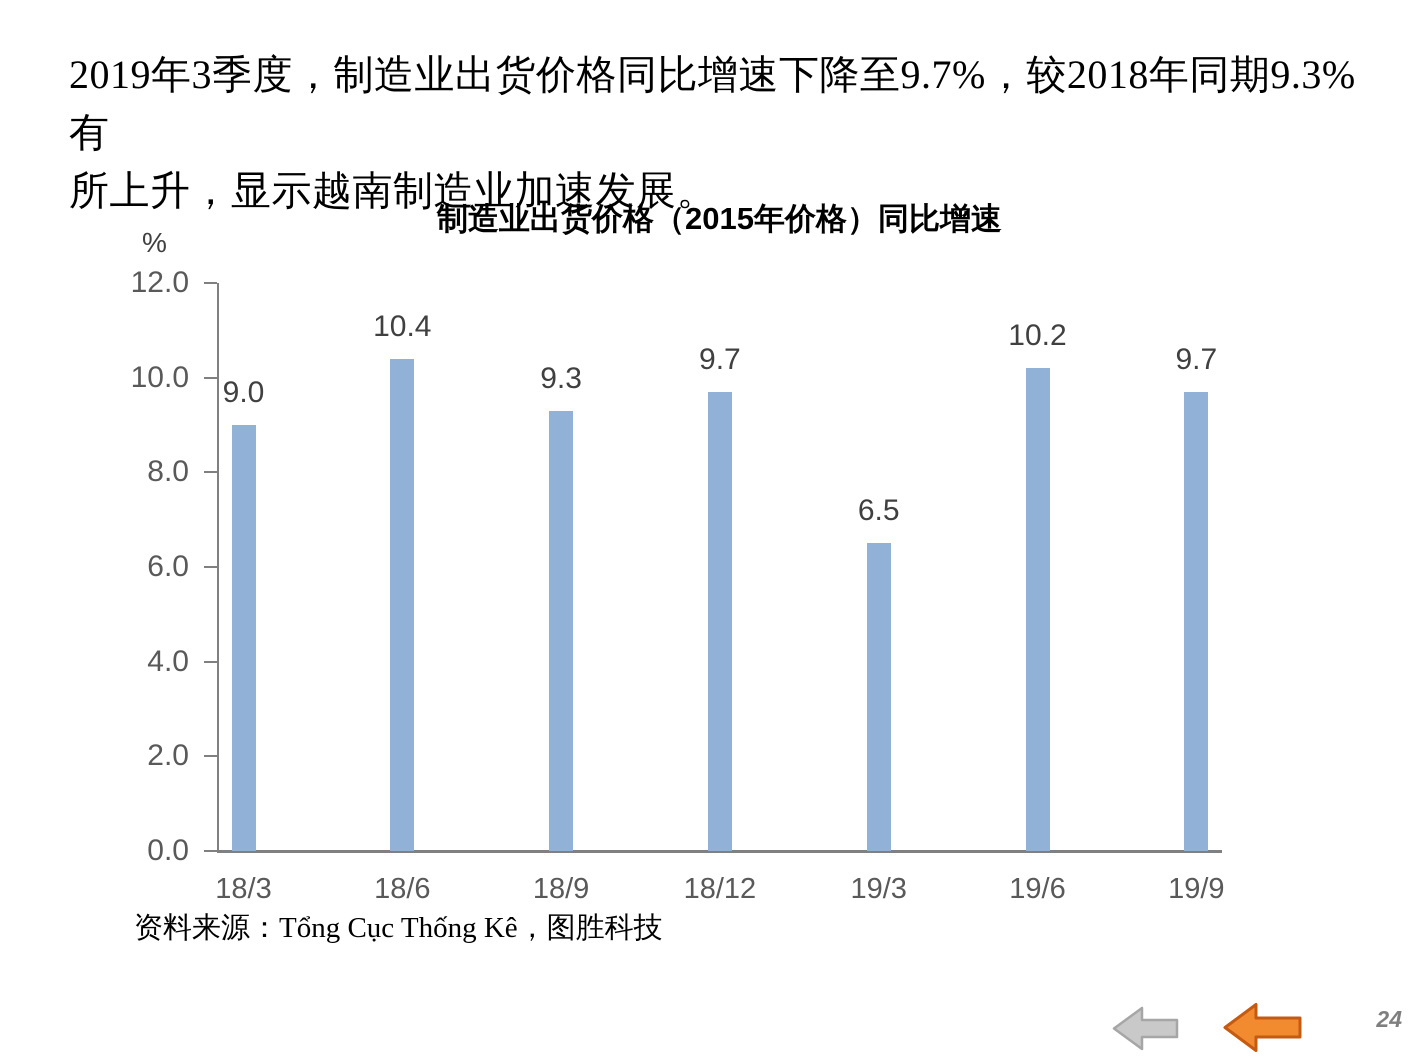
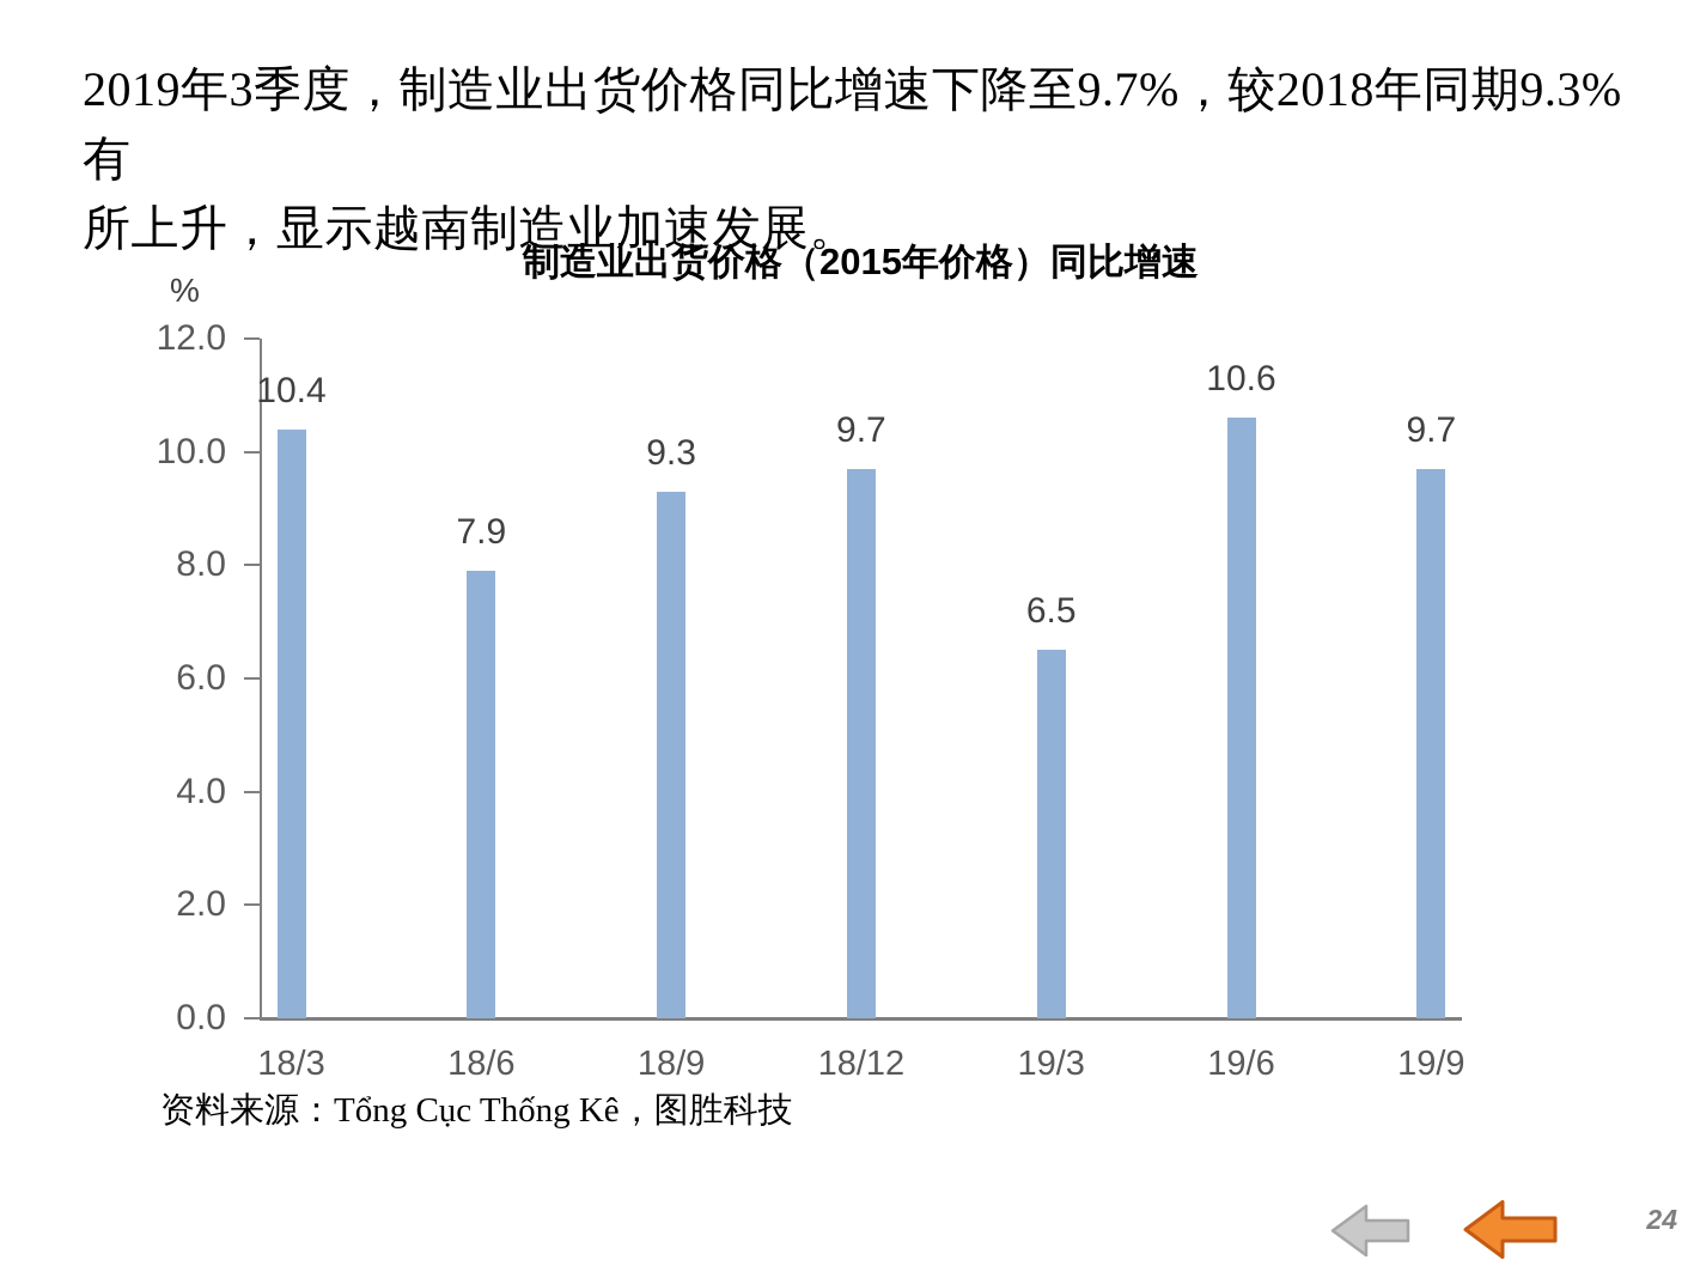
18/3: 9.0 -> 10.4
18/6: 10.4 -> 7.9
19/6: 10.2 -> 10.6
